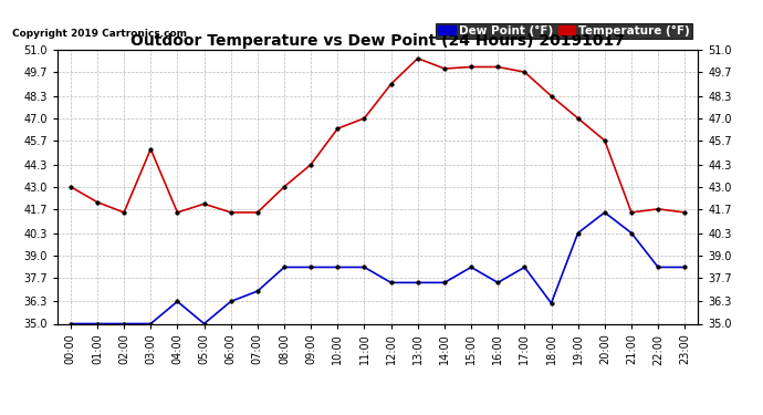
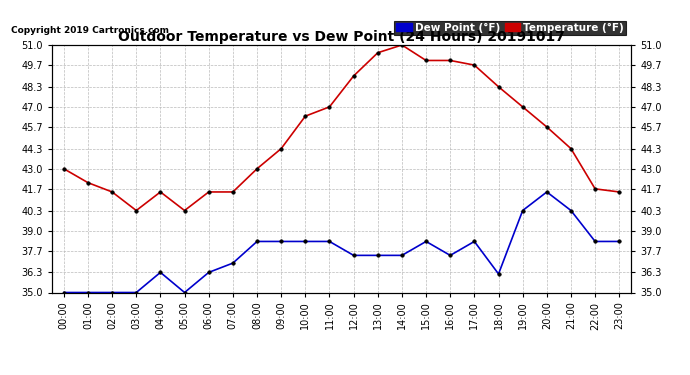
Temperature (°F)/03:00: 45.2 -> 40.3
Temperature (°F)/05:00: 42.0 -> 40.3
Temperature (°F)/14:00: 49.9 -> 51.0
Temperature (°F)/21:00: 41.5 -> 44.3
